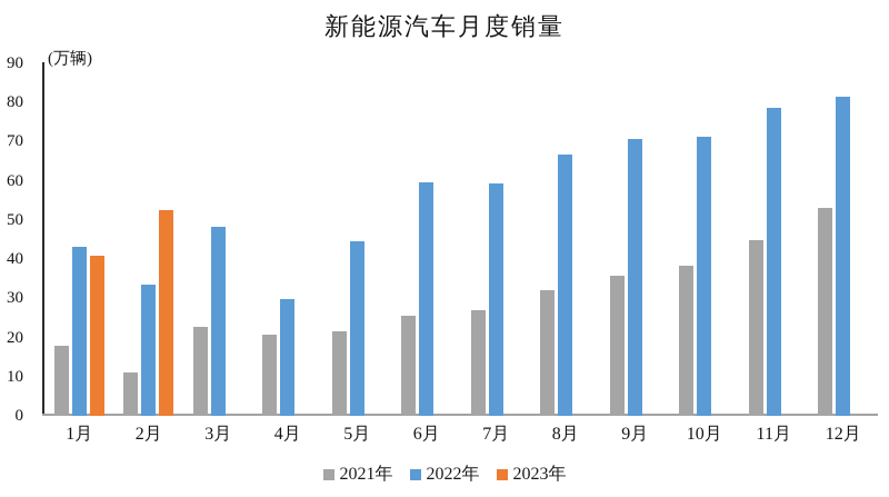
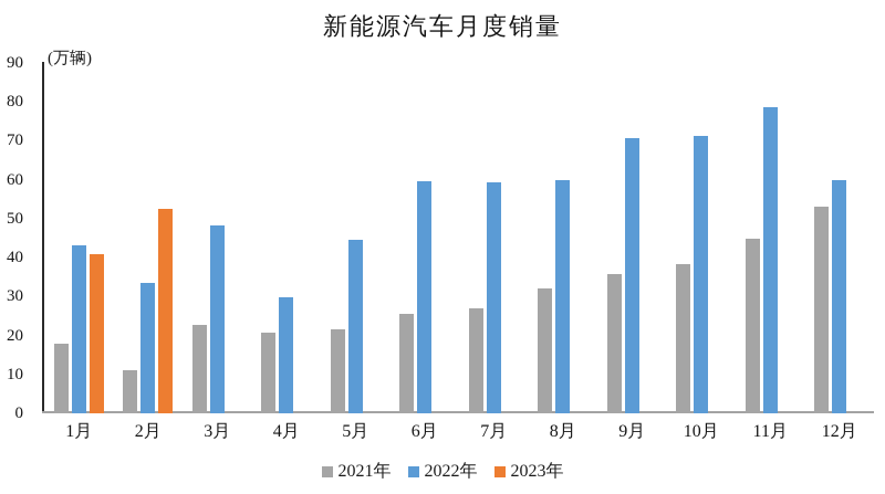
2022年/8月: 67 -> 60
2022年/12月: 81 -> 60
